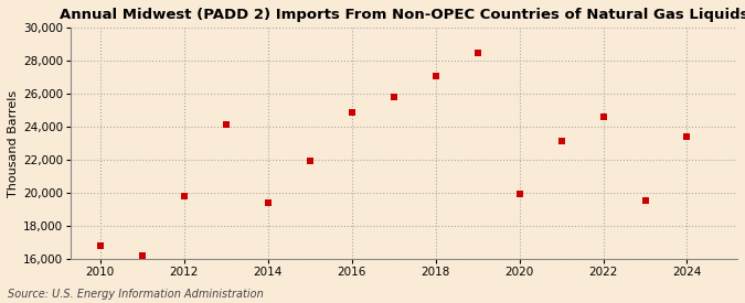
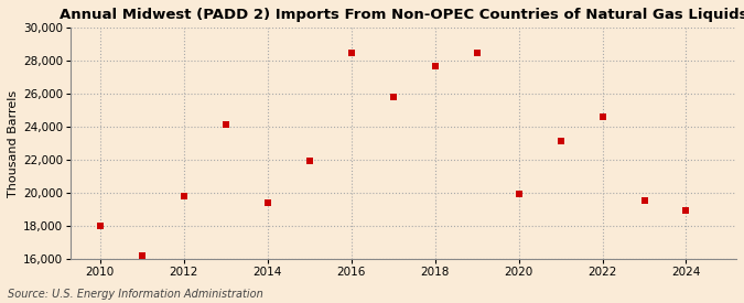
2010: 16,800 -> 18,000
2016: 24,900 -> 28,500
2018: 27,100 -> 27,700
2024: 23,400 -> 18,900
